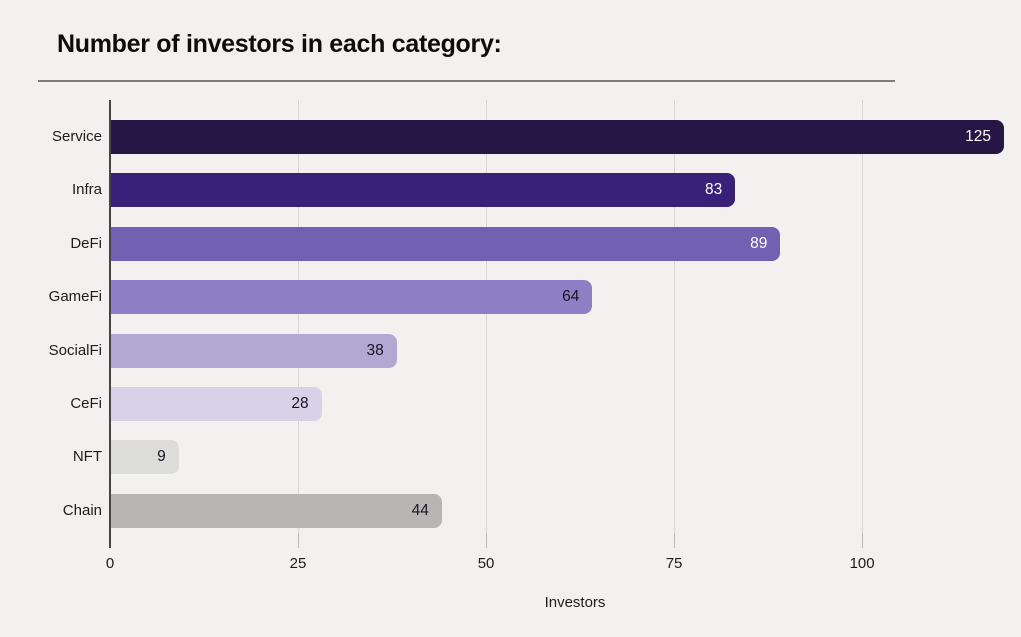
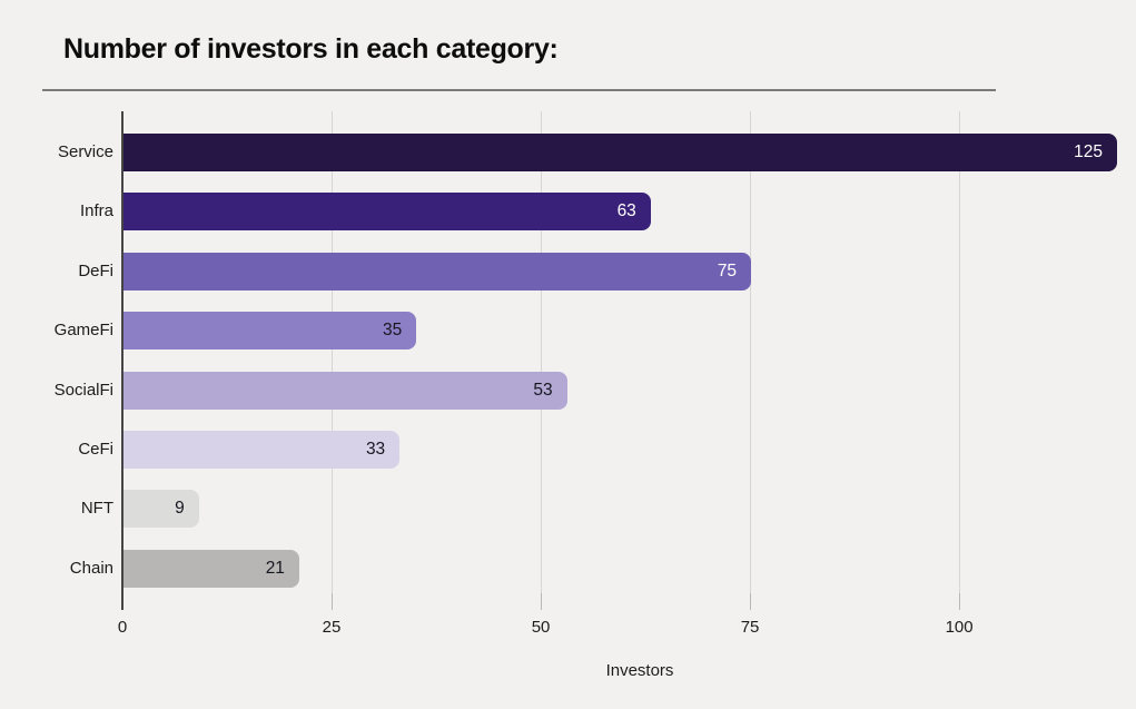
Infra: 83 -> 63
DeFi: 89 -> 75
GameFi: 64 -> 35
SocialFi: 38 -> 53
CeFi: 28 -> 33
Chain: 44 -> 21
